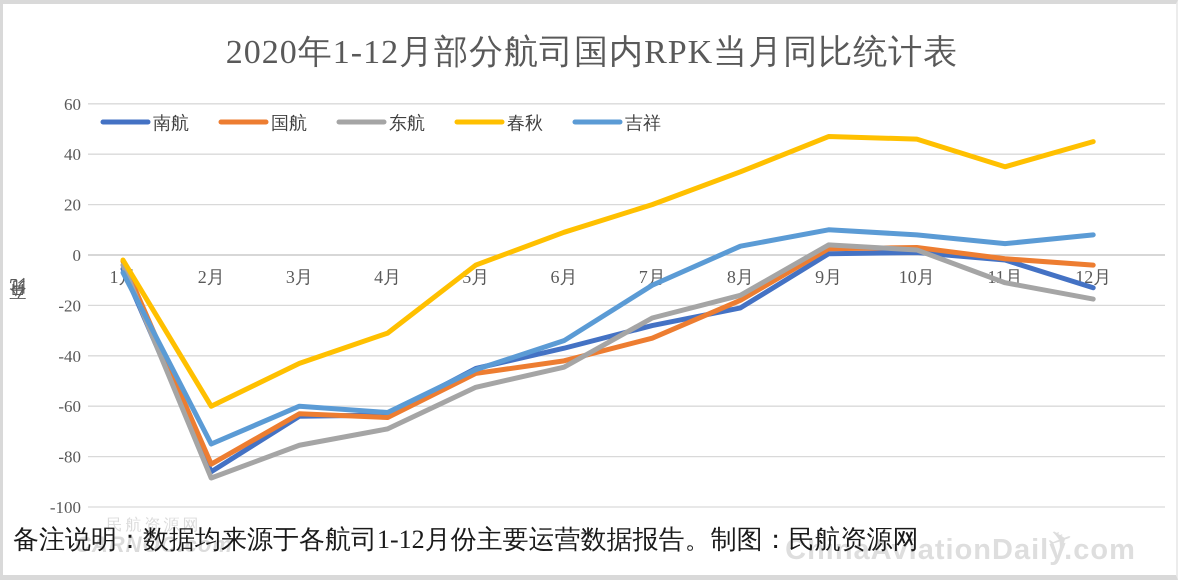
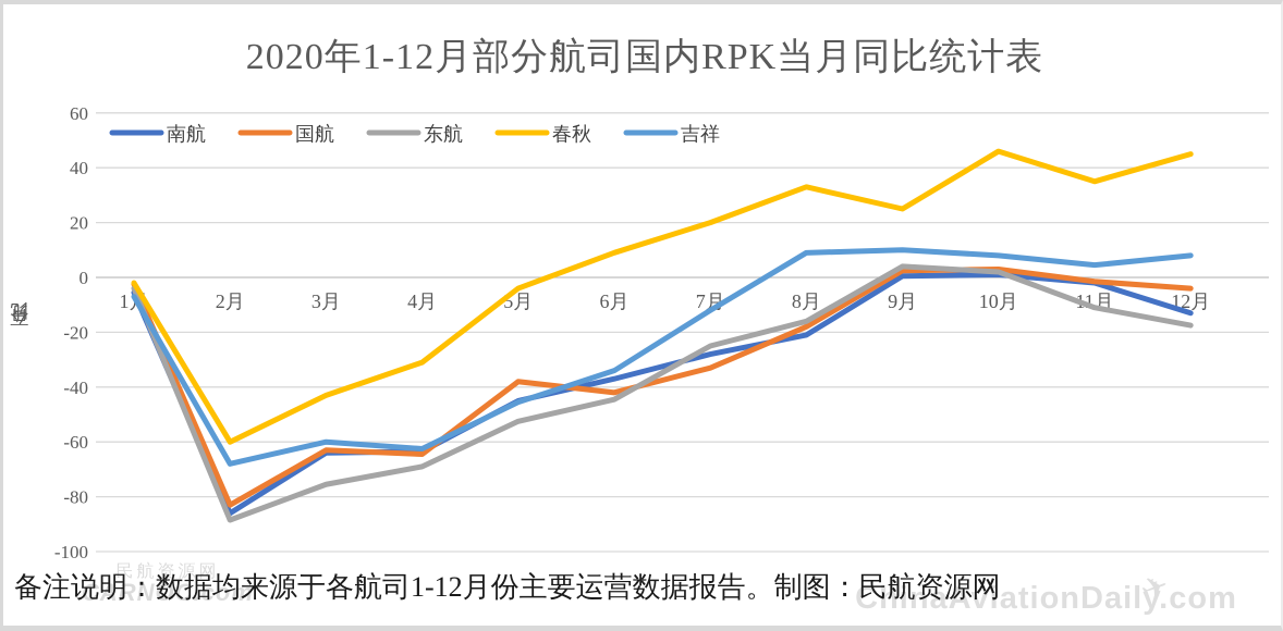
吉祥/2月: -75 -> -68
国航/5月: -47 -> -38
吉祥/8月: 4 -> 9
春秋/9月: 47 -> 25
